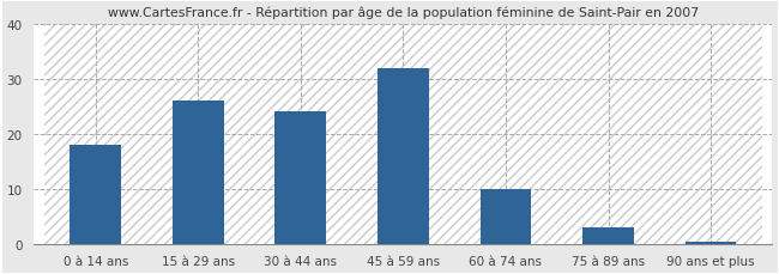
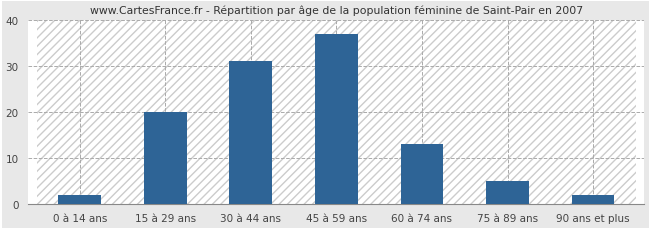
0 à 14 ans: 18.0 -> 2.0
15 à 29 ans: 26.0 -> 20.0
30 à 44 ans: 24.0 -> 31.0
45 à 59 ans: 32.0 -> 37.0
60 à 74 ans: 10.0 -> 13.0
75 à 89 ans: 3.0 -> 5.0
90 ans et plus: 0.4 -> 2.0
